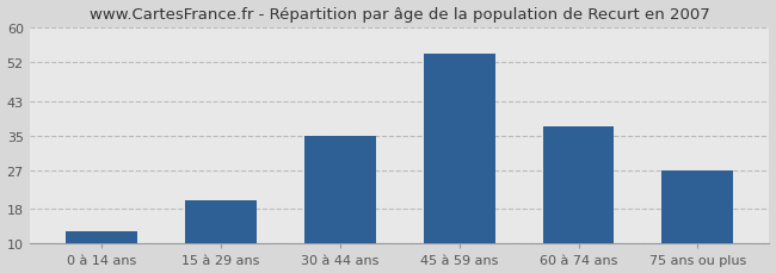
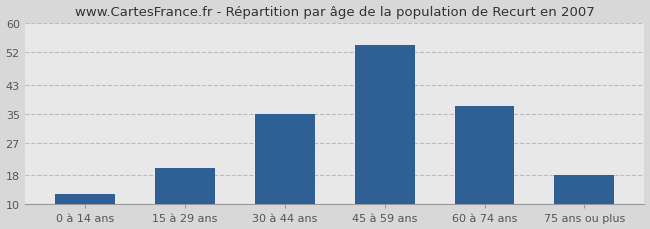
75 ans ou plus: 27 -> 18
